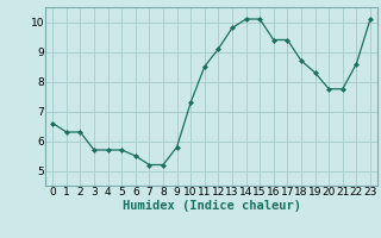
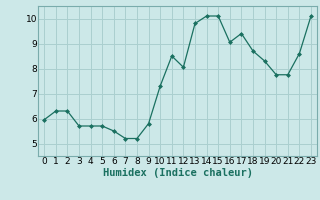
0: 6.60 -> 5.95
12: 9.10 -> 8.05
16: 9.40 -> 9.05
